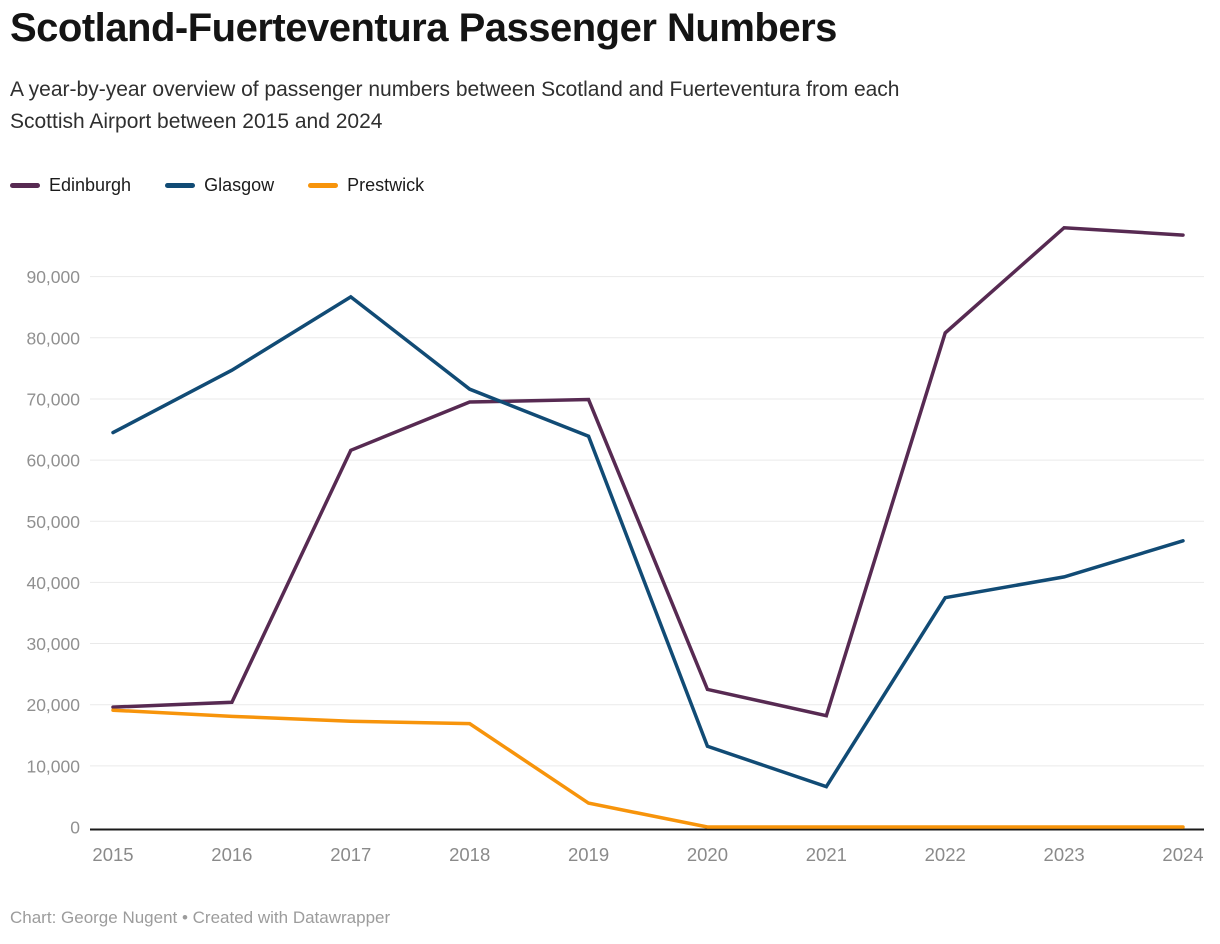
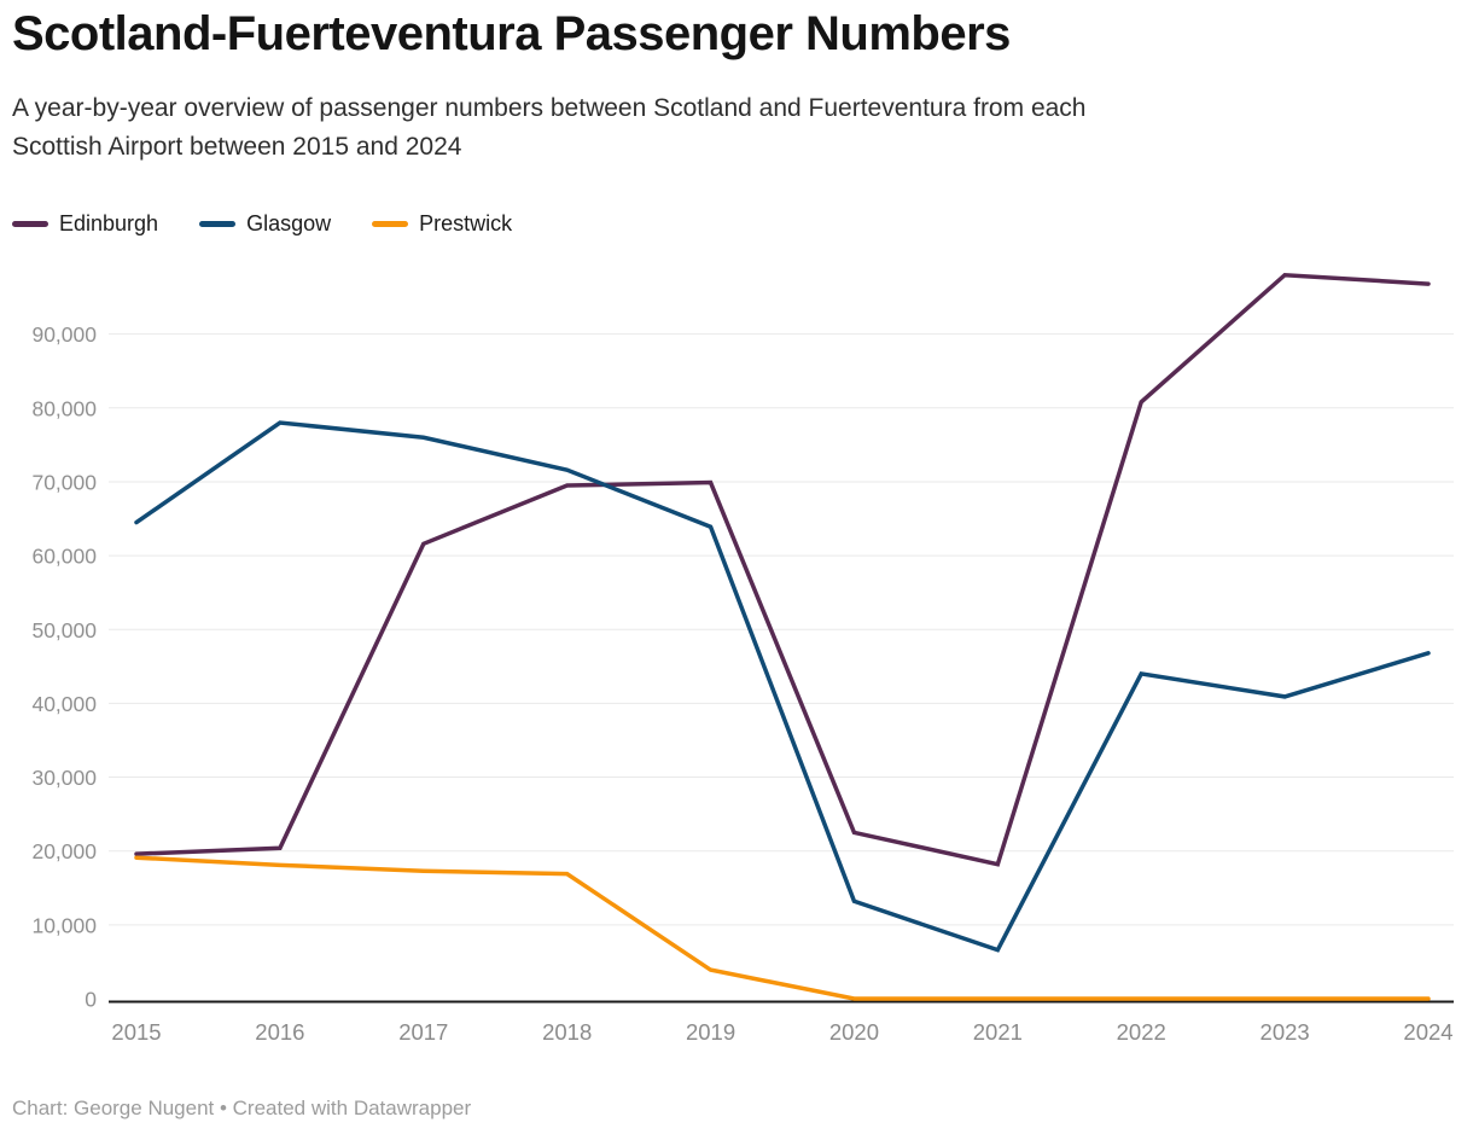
Glasgow/2016: 75000 -> 78000
Glasgow/2017: 87000 -> 76000
Glasgow/2022: 38000 -> 44000
